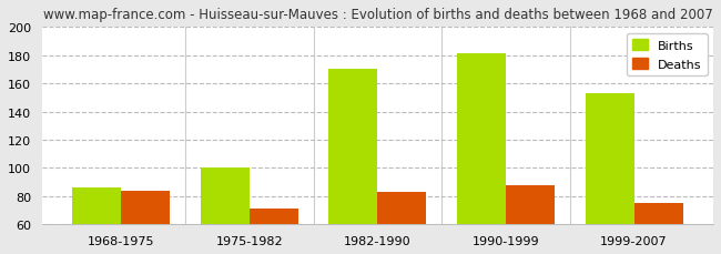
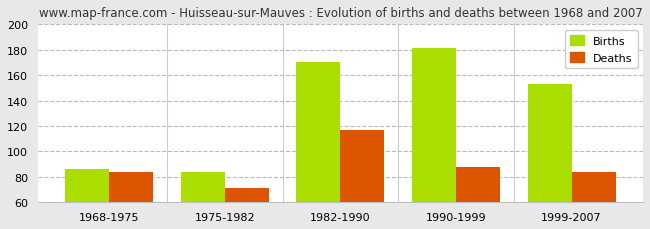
Births/1975-1982: 100 -> 84
Deaths/1982-1990: 83 -> 117
Deaths/1999-2007: 75 -> 84
